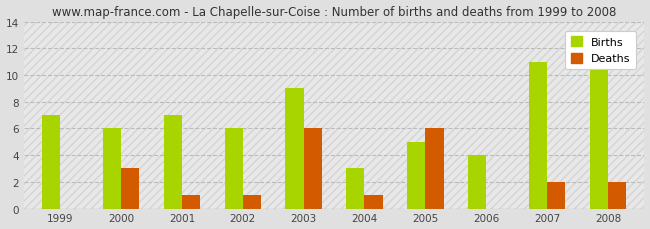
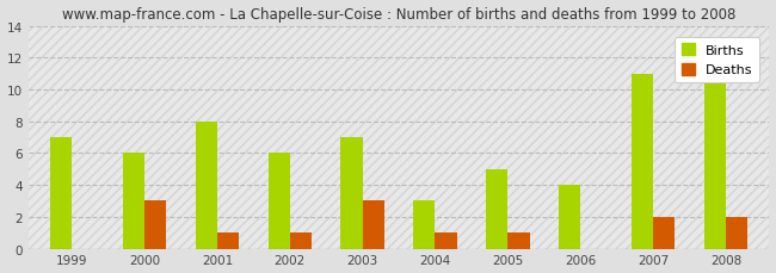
Births/2001: 7 -> 8
Births/2003: 9 -> 7
Deaths/2003: 6 -> 3
Deaths/2005: 6 -> 1
